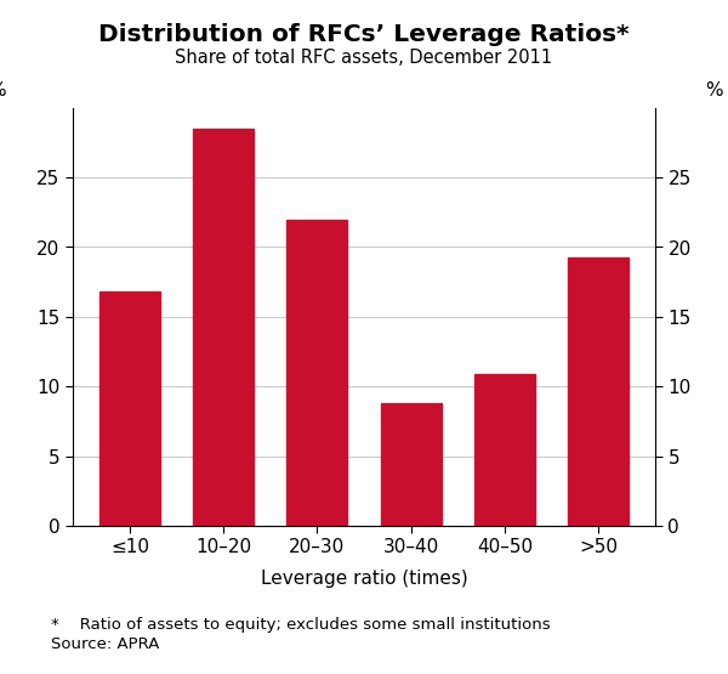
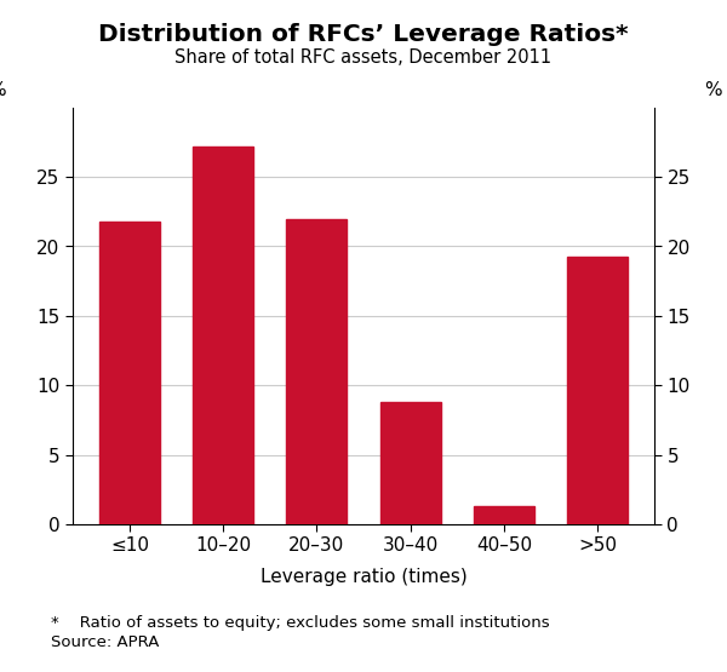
≤10: 16.8 -> 21.8
10–20: 28.5 -> 27.2
40–50: 10.9 -> 1.3
